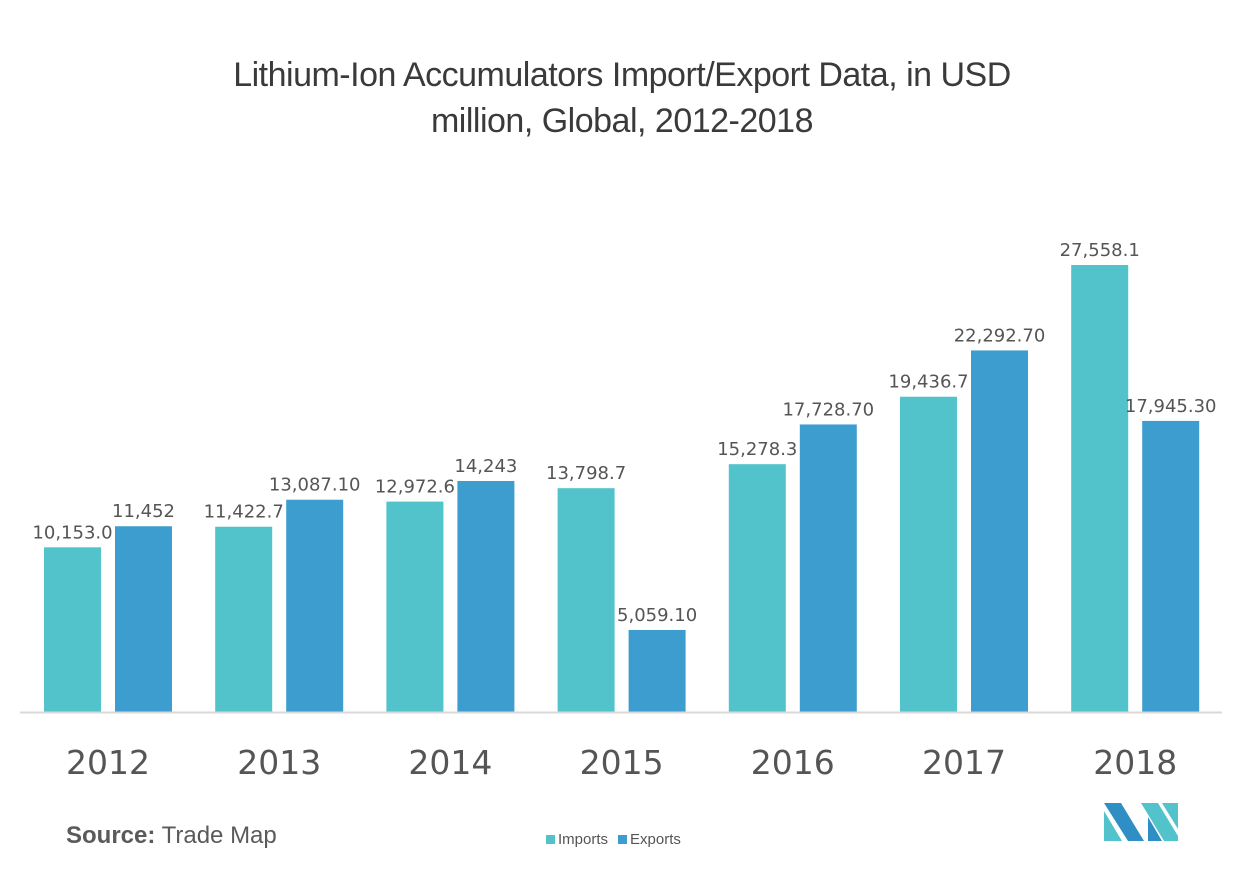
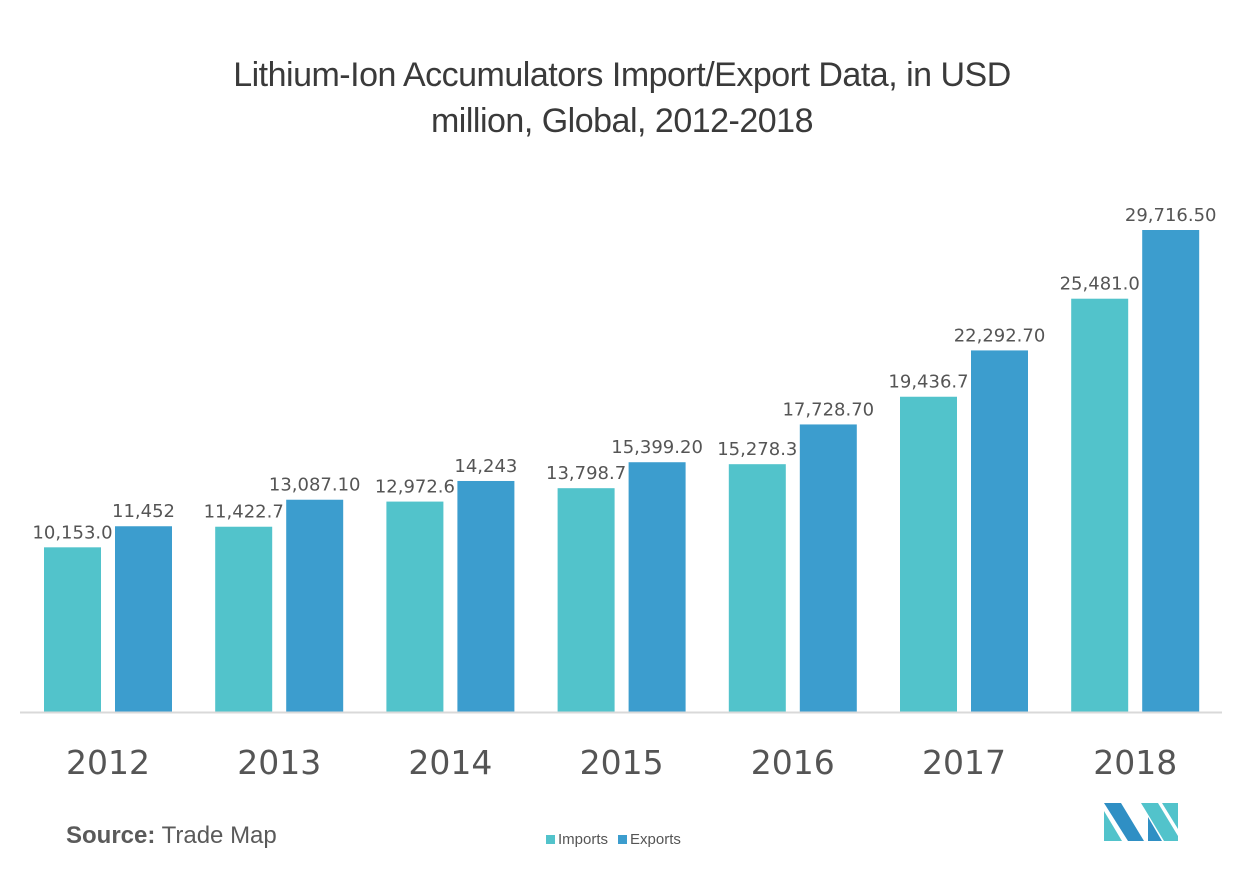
Exports/2015: 5,059.10 -> 15,399.20
Imports/2018: 27,558.1 -> 25,481.0
Exports/2018: 17,945.30 -> 29,716.50
